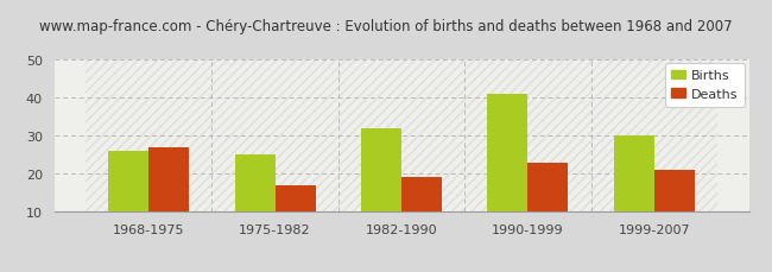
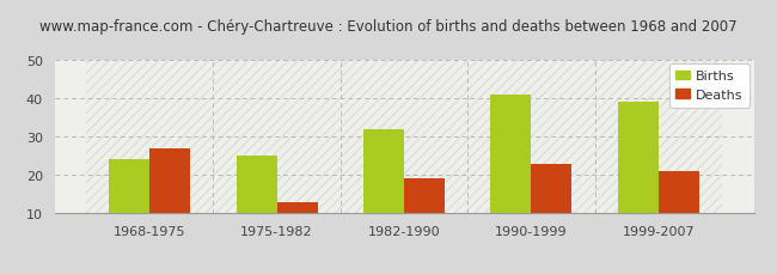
Births/1968-1975: 26 -> 24
Deaths/1975-1982: 17 -> 13
Births/1999-2007: 30 -> 39
